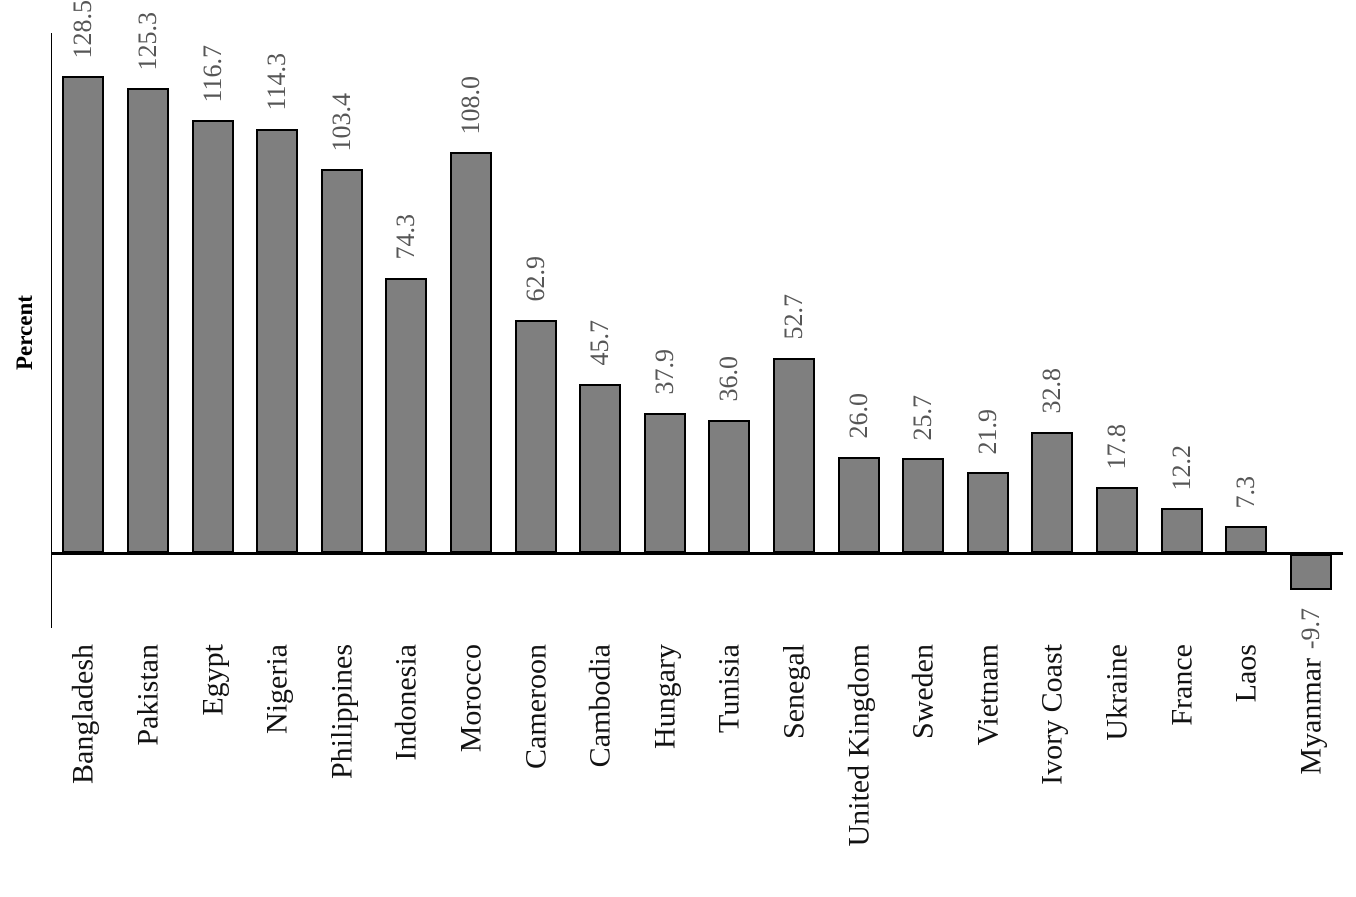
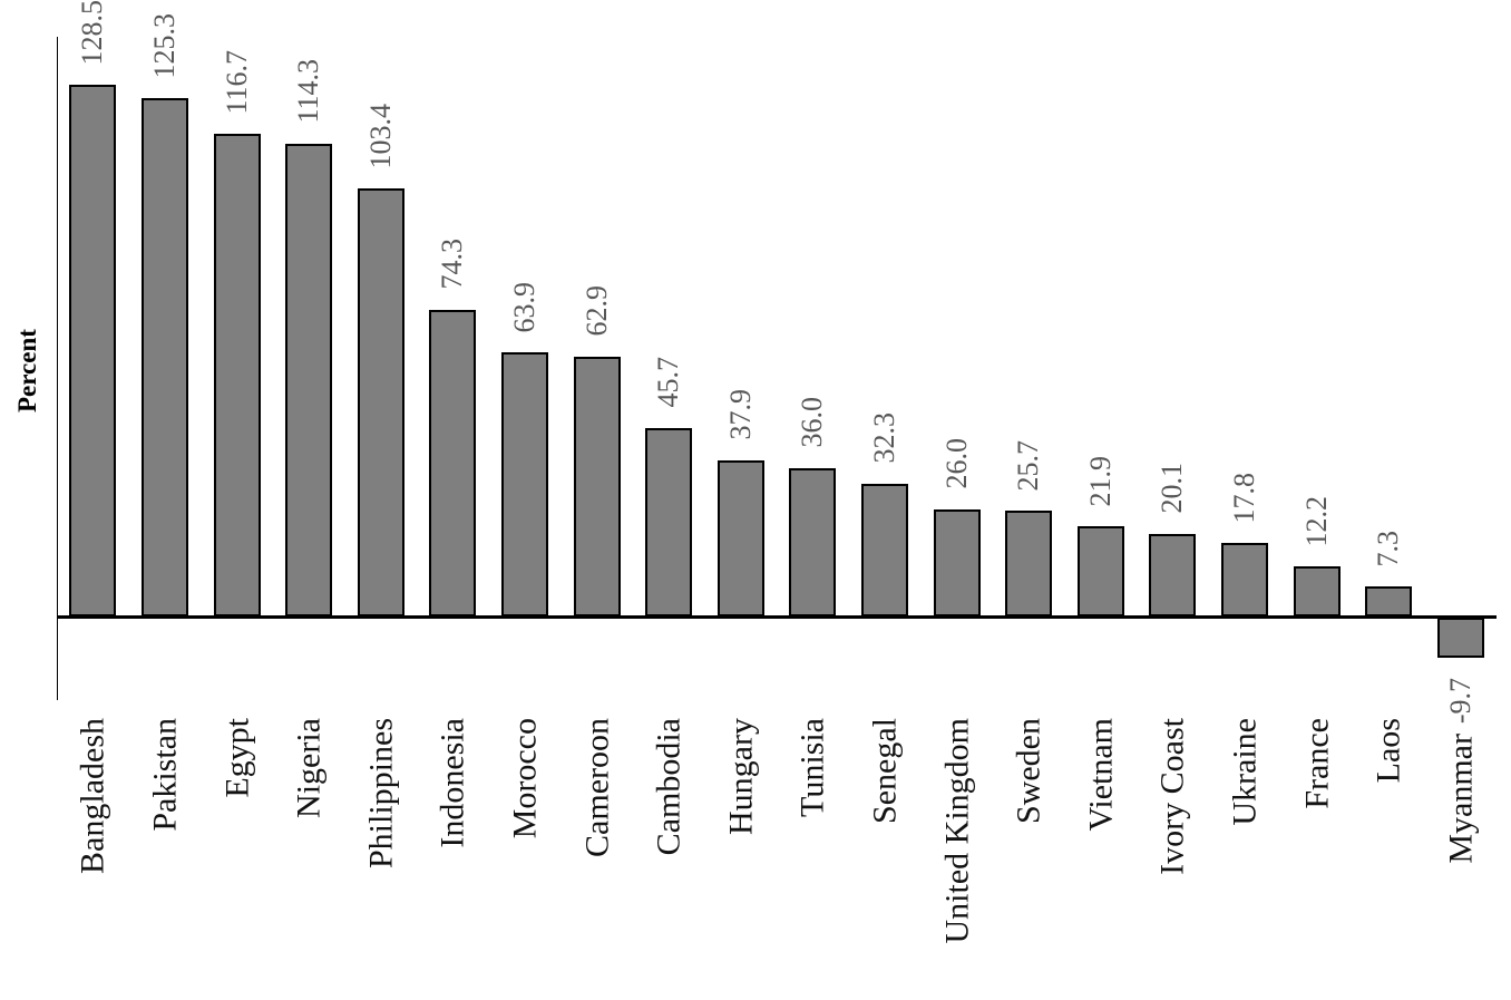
Morocco: 108.0 -> 63.9
Senegal: 52.7 -> 32.3
Ivory Coast: 32.8 -> 20.1
